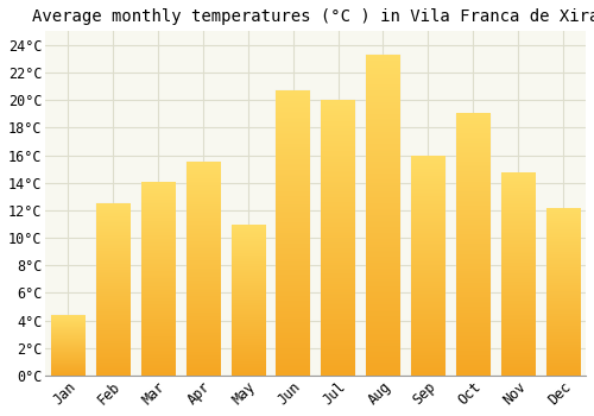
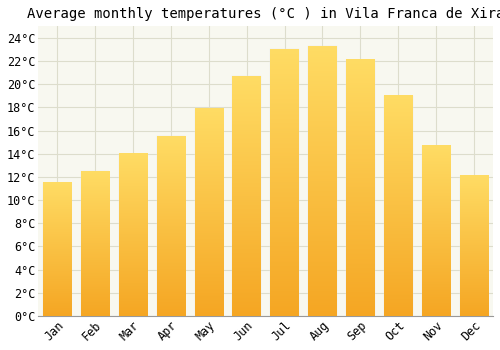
Jan: 4.4°C -> 11.5°C
May: 10.9°C -> 17.9°C
Jul: 20.0°C -> 23.0°C
Sep: 15.9°C -> 22.1°C
